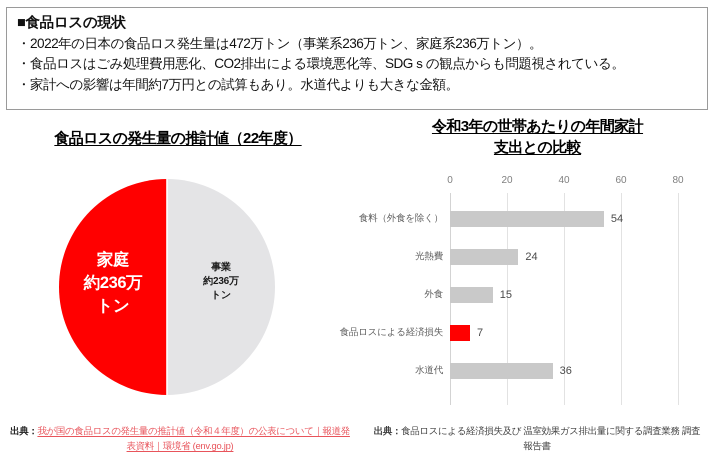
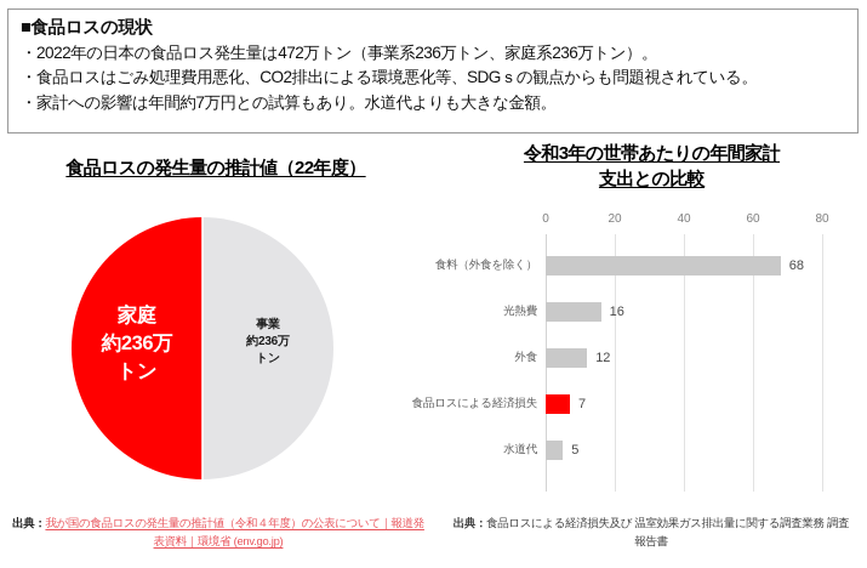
令和3年の世帯あたりの年間家計支出との比較/食料（外食を除く）: 54 -> 68
令和3年の世帯あたりの年間家計支出との比較/光熱費: 24 -> 16
令和3年の世帯あたりの年間家計支出との比較/外食: 15 -> 12
令和3年の世帯あたりの年間家計支出との比較/水道代: 36 -> 5
